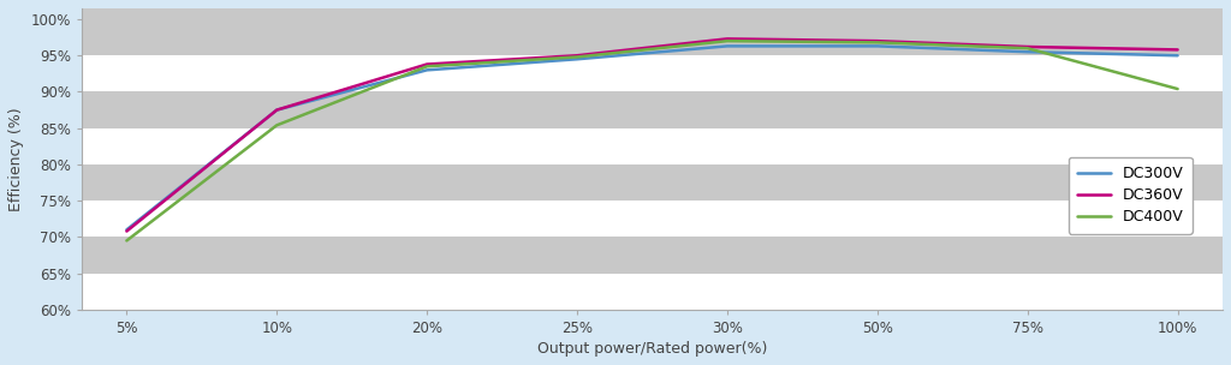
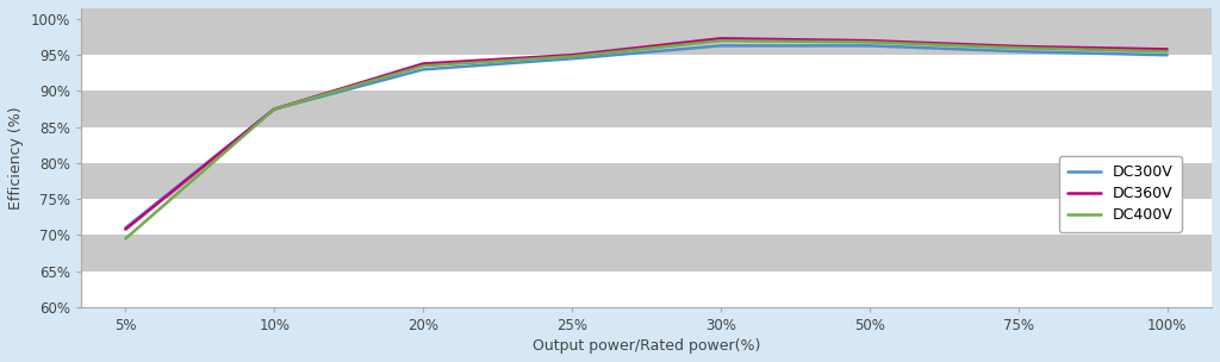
DC400V/10%: 85.4% -> 87.5%
DC400V/100%: 90.4% -> 95.5%
